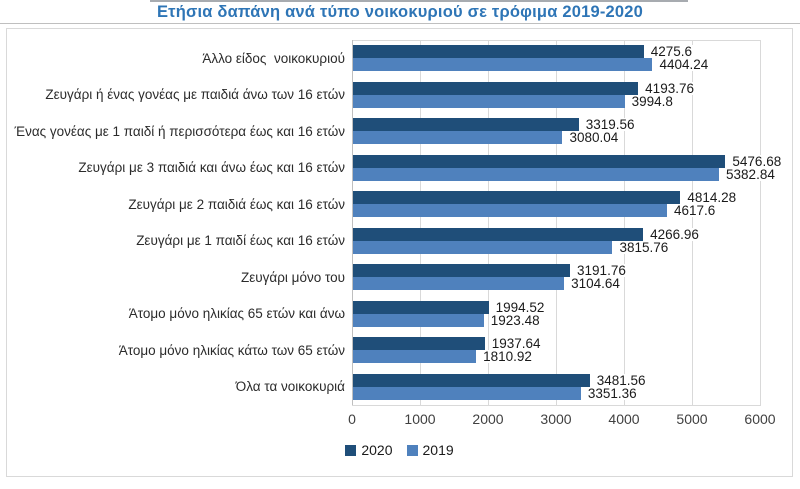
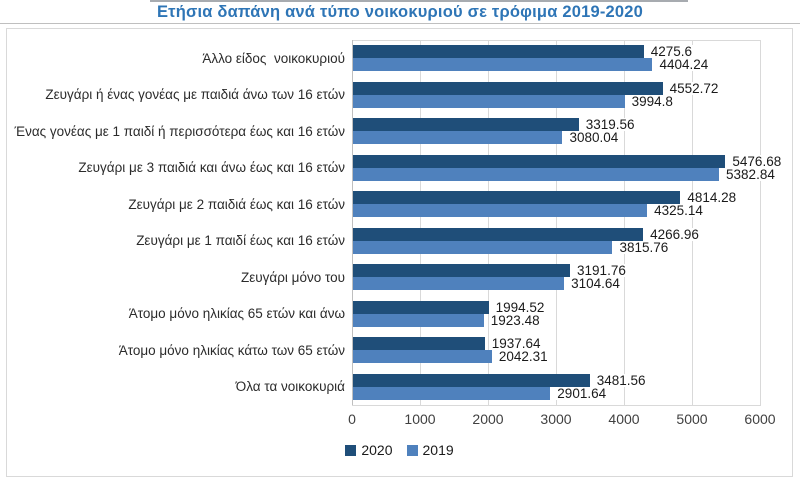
2020/Ζευγάρι ή ένας γονέας με παιδιά άνω των 16 ετών: 4193.76 -> 4552.72
2019/Ζευγάρι με 2 παιδιά έως και 16 ετών: 4617.6 -> 4325.14
2019/Άτομο μόνο ηλικίας κάτω των 65 ετών: 1810.92 -> 2042.31
2019/Όλα τα νοικοκυριά: 3351.36 -> 2901.64
